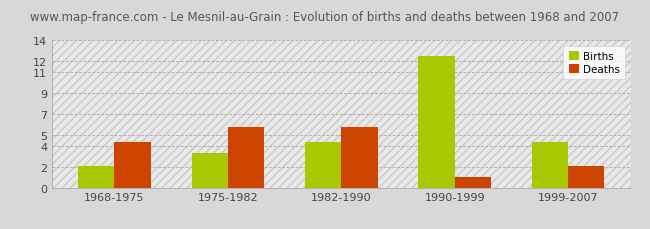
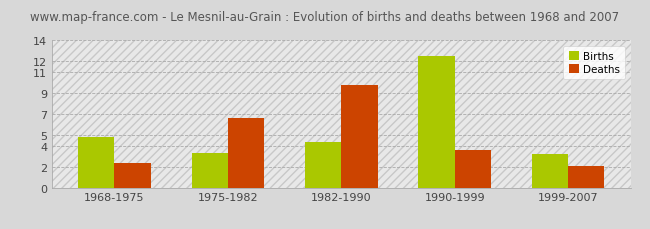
Births/1968-1975: 2.1 -> 4.8
Deaths/1968-1975: 4.3 -> 2.3
Deaths/1975-1982: 5.8 -> 6.6
Deaths/1982-1990: 5.8 -> 9.8
Deaths/1990-1999: 1.0 -> 3.6
Births/1999-2007: 4.3 -> 3.2
